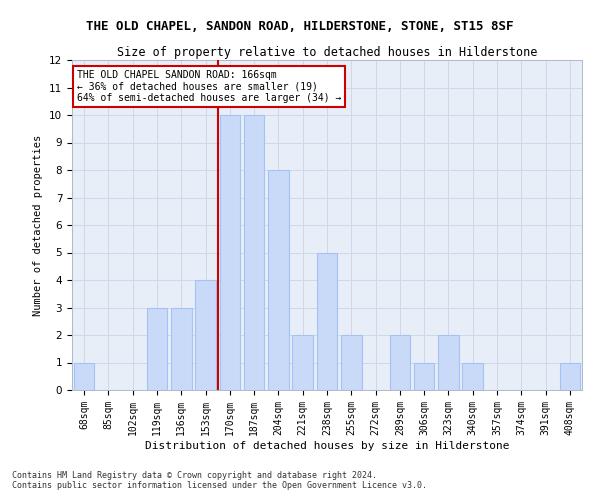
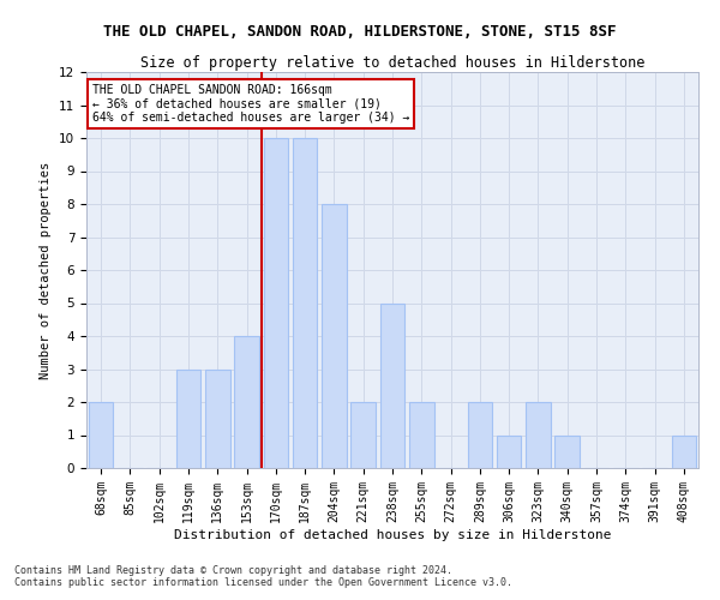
68sqm: 1 -> 2
